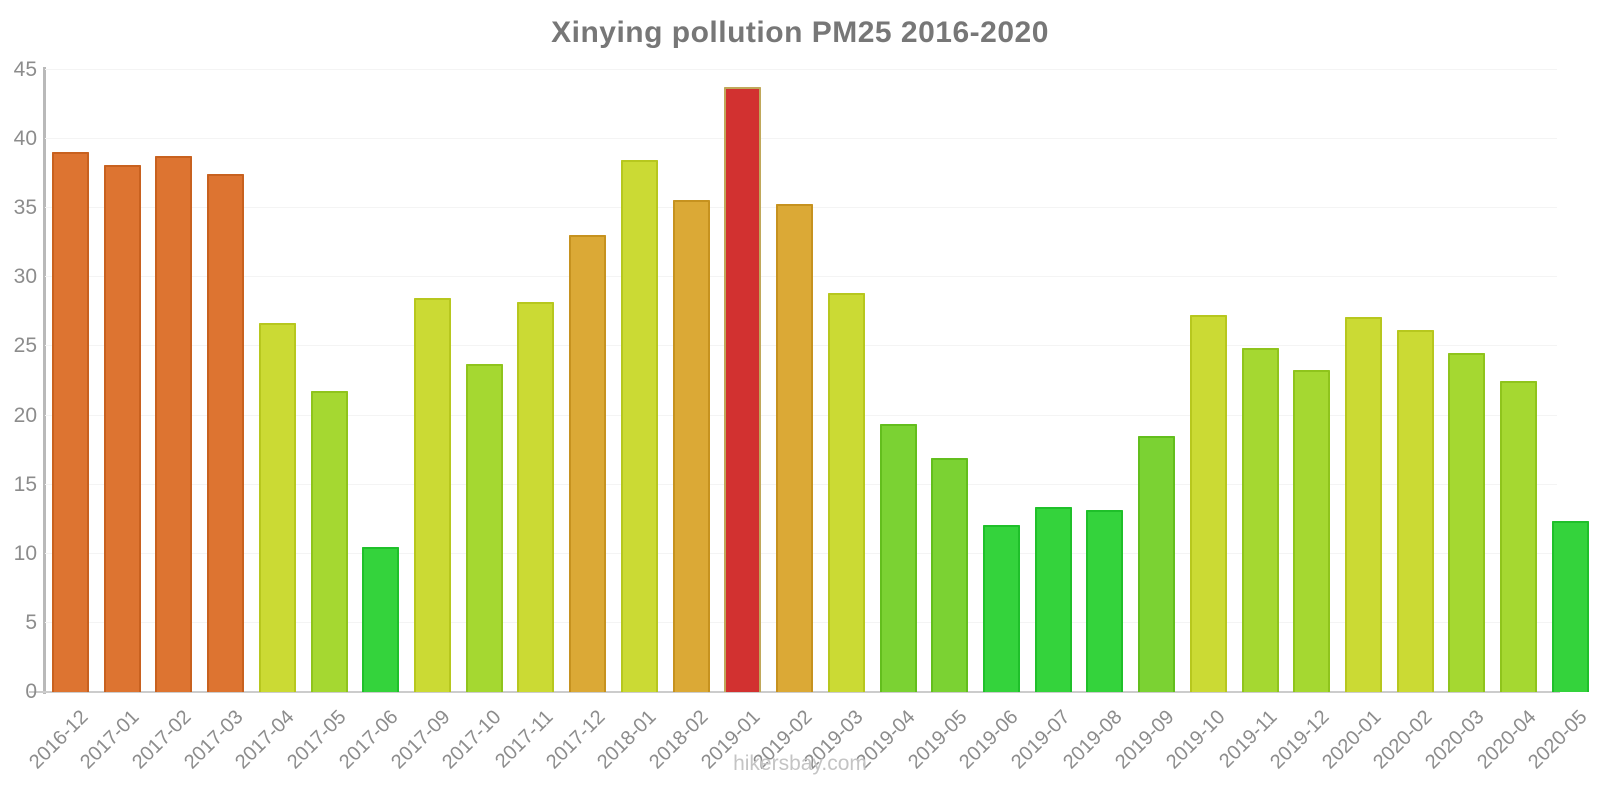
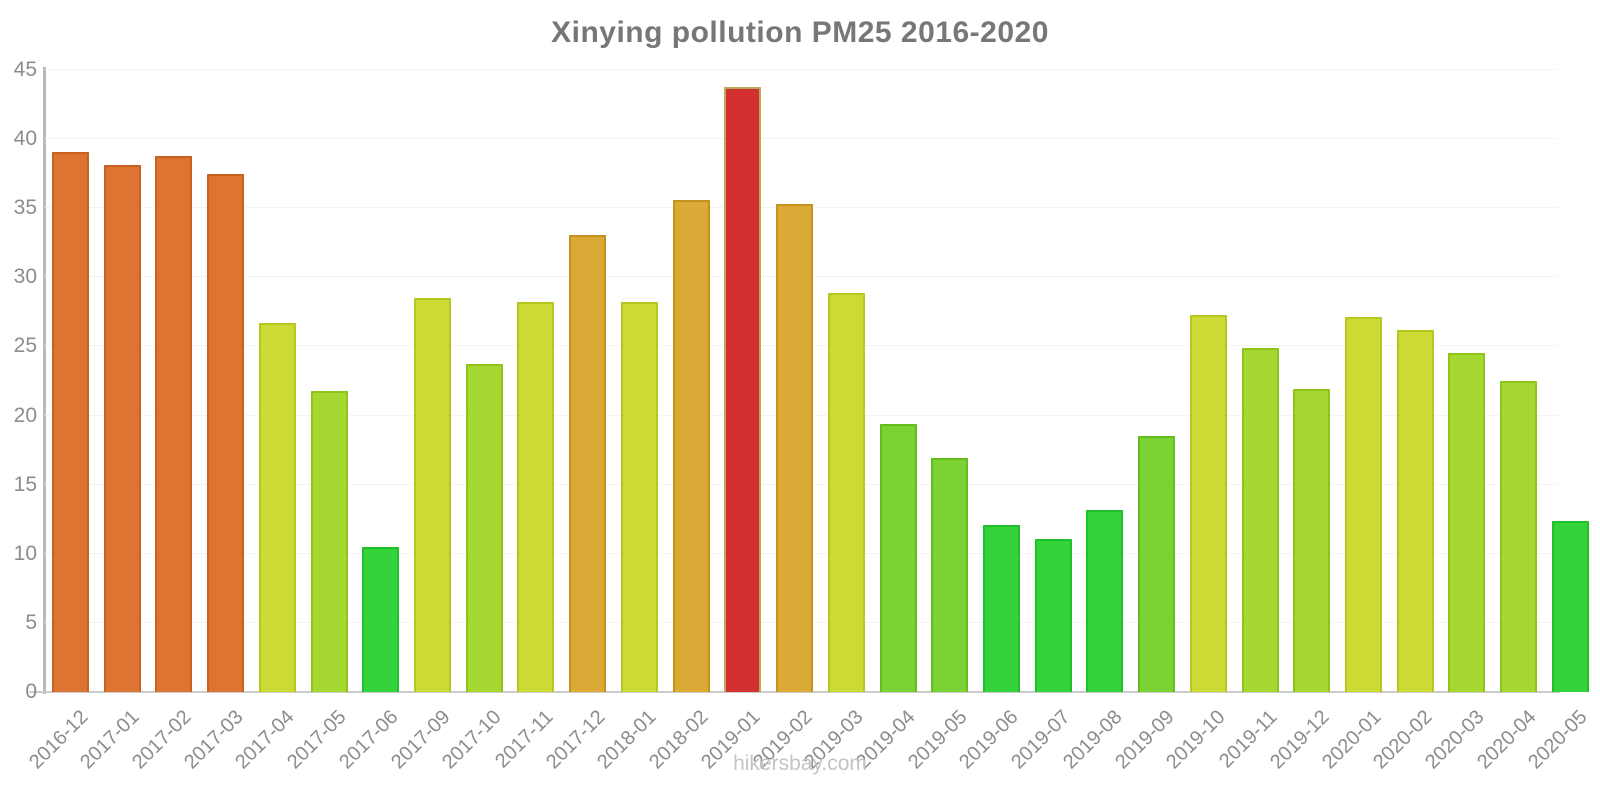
2018-01: 38.5 -> 28.2
2019-07: 13.4 -> 11.1
2019-12: 23.3 -> 21.9
